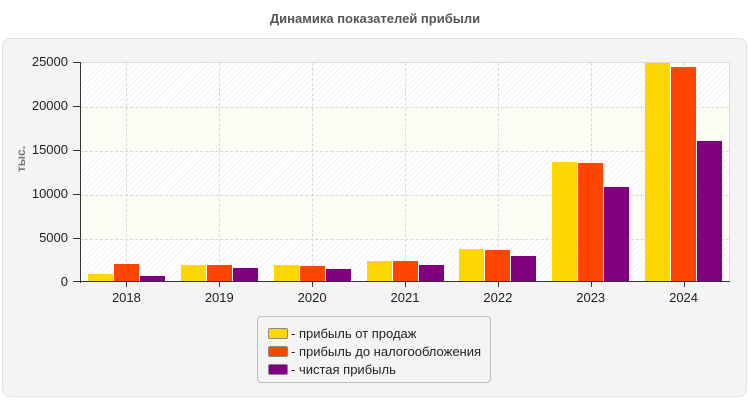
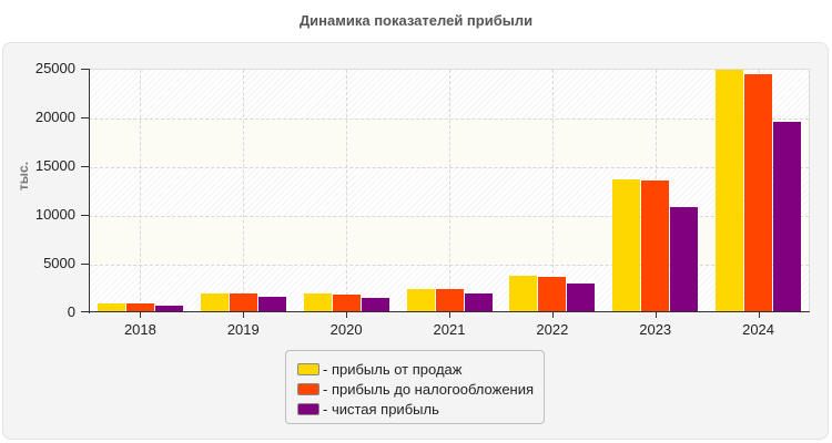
- прибыль до налогообложения/2018: 2000 -> 1000
- чистая прибыль/2024: 16000 -> 20000
